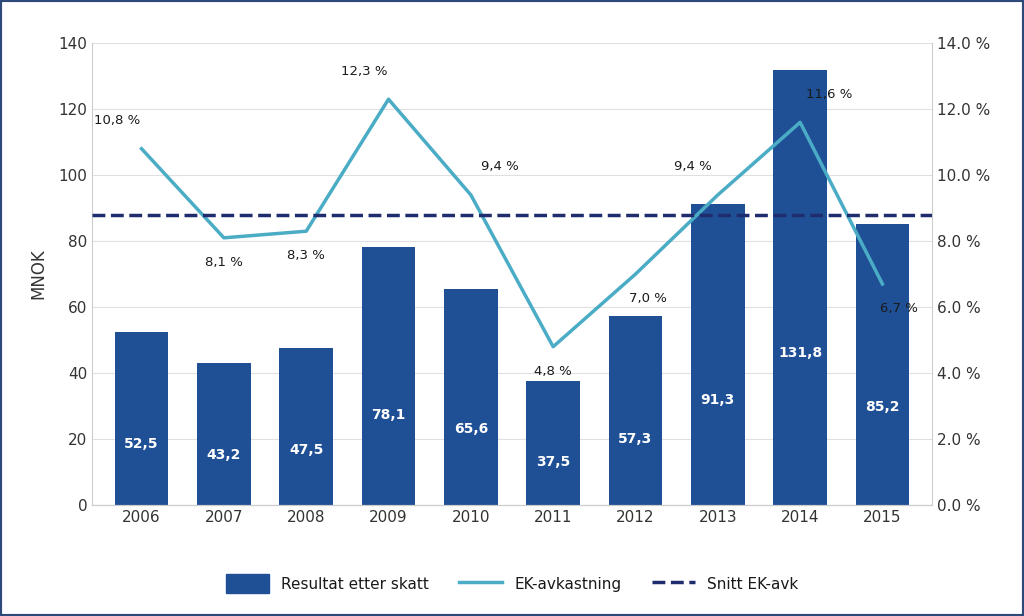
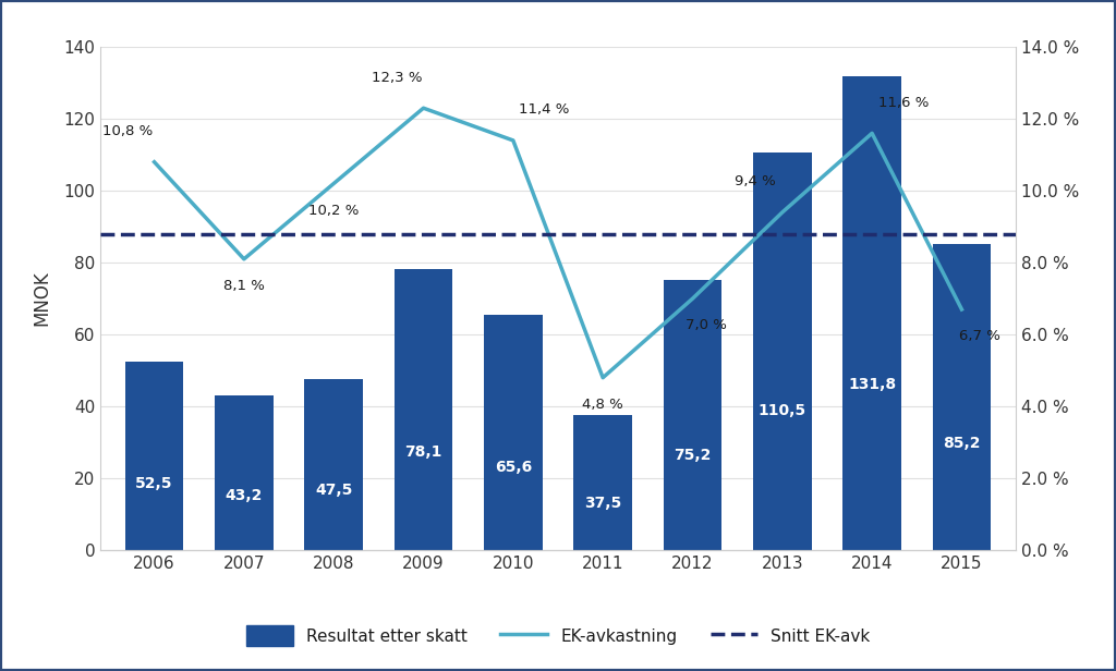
EK-avkastning/2008: 8,3 -> 10,2
EK-avkastning/2010: 9,4 -> 11,4
Resultat etter skatt/2012: 57,3 -> 75,2
Resultat etter skatt/2013: 91,3 -> 110,5
